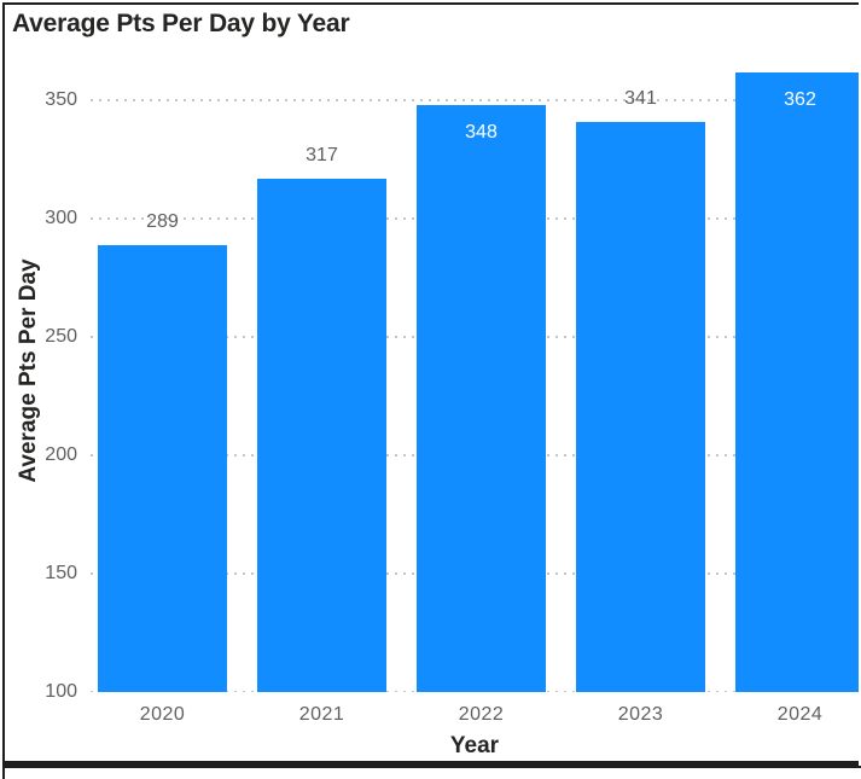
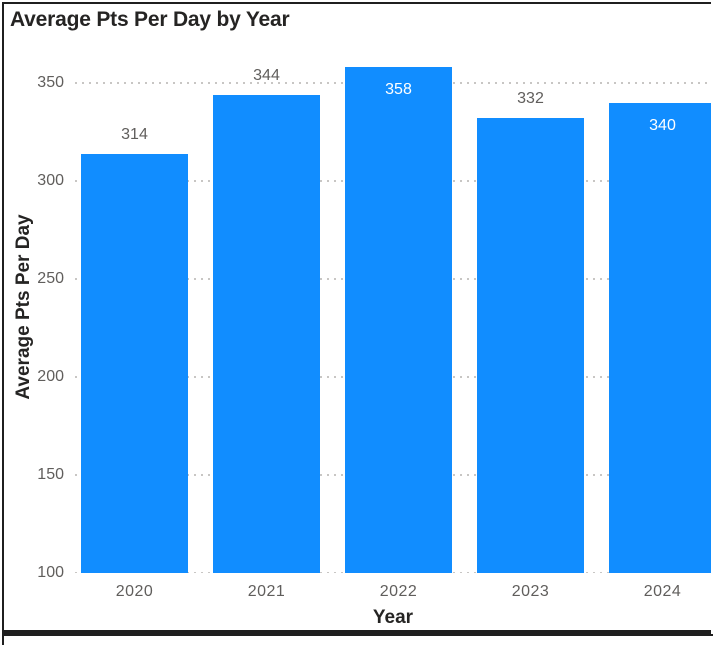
2020: 289 -> 314
2021: 317 -> 344
2022: 348 -> 358
2023: 341 -> 332
2024: 362 -> 340
